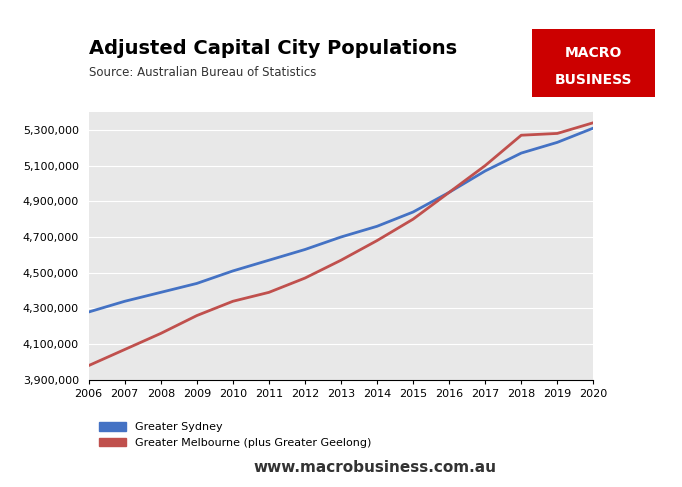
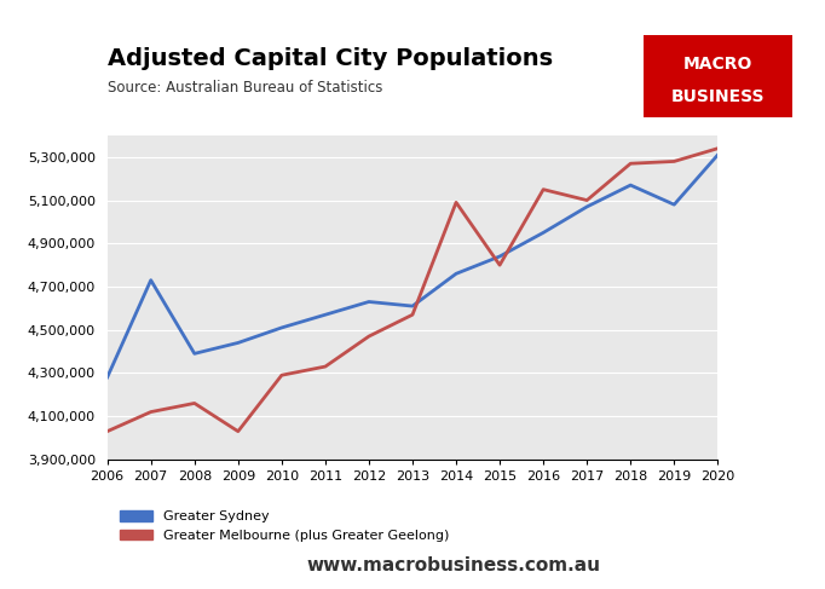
Greater Melbourne (plus Greater Geelong)/2006: 3,980,000 -> 4,030,000
Greater Sydney/2007: 4,340,000 -> 4,730,000
Greater Melbourne (plus Greater Geelong)/2007: 4,070,000 -> 4,120,000
Greater Melbourne (plus Greater Geelong)/2009: 4,260,000 -> 4,030,000
Greater Melbourne (plus Greater Geelong)/2010: 4,340,000 -> 4,290,000
Greater Melbourne (plus Greater Geelong)/2011: 4,390,000 -> 4,330,000
Greater Sydney/2013: 4,700,000 -> 4,610,000
Greater Melbourne (plus Greater Geelong)/2014: 4,680,000 -> 5,090,000
Greater Melbourne (plus Greater Geelong)/2016: 4,950,000 -> 5,150,000
Greater Sydney/2019: 5,230,000 -> 5,080,000
